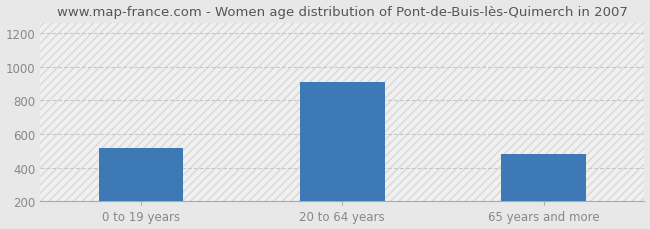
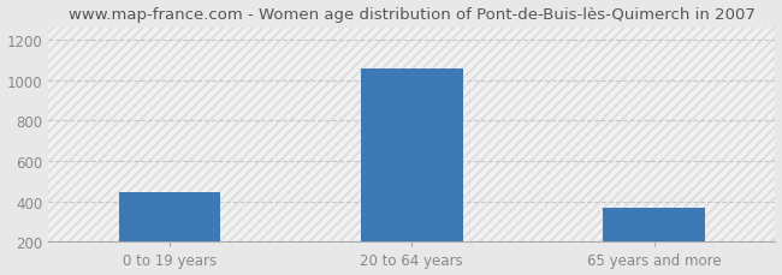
0 to 19 years: 520 -> 440
20 to 64 years: 910 -> 1060
65 years and more: 480 -> 370
